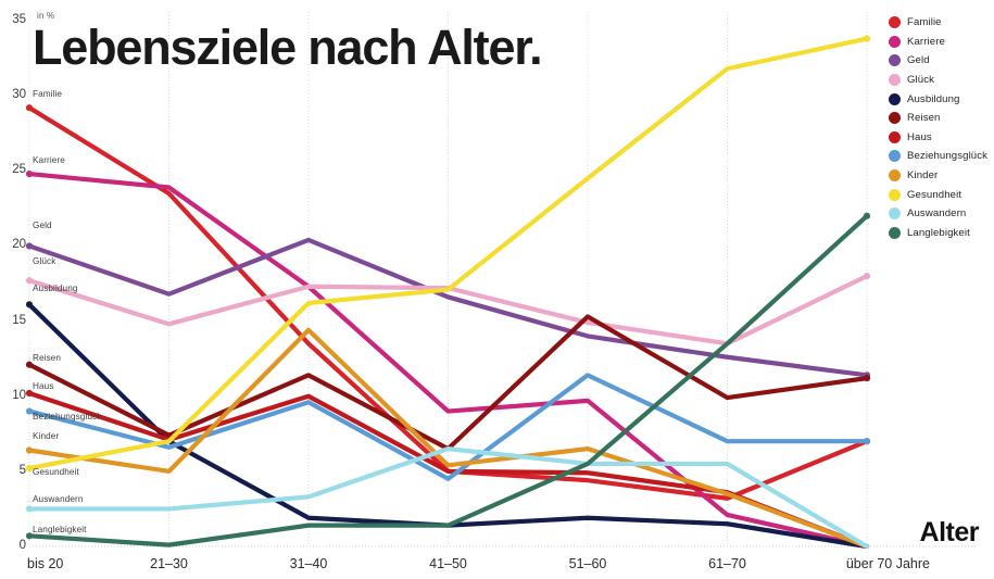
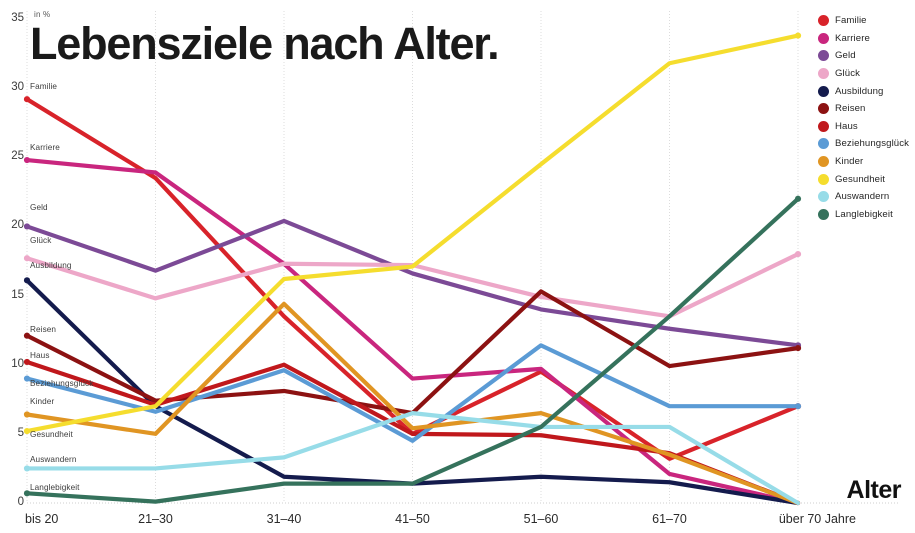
Reisen/31–40: 11.4 -> 8.1
Familie/51–60: 4.4 -> 9.5
